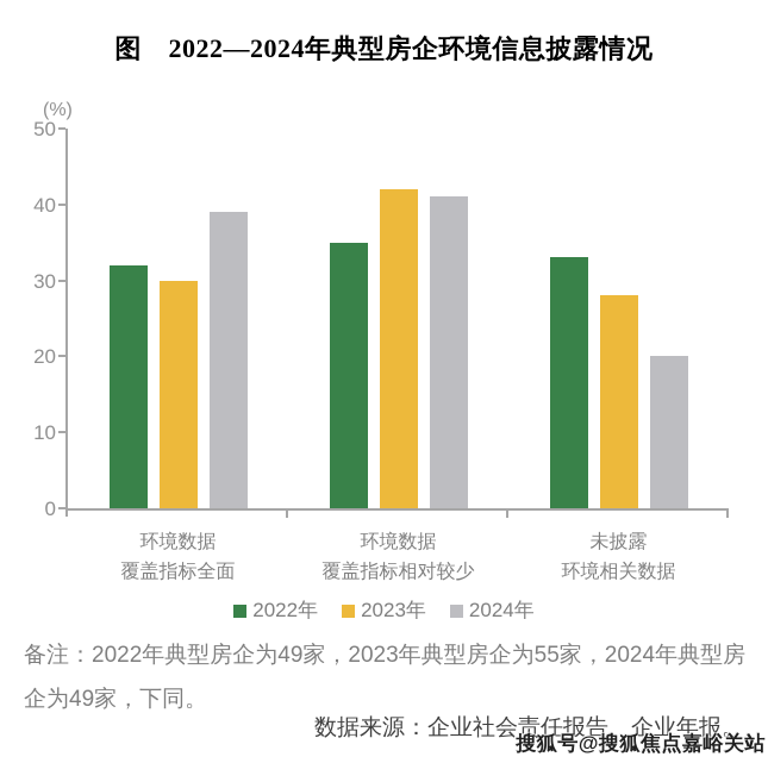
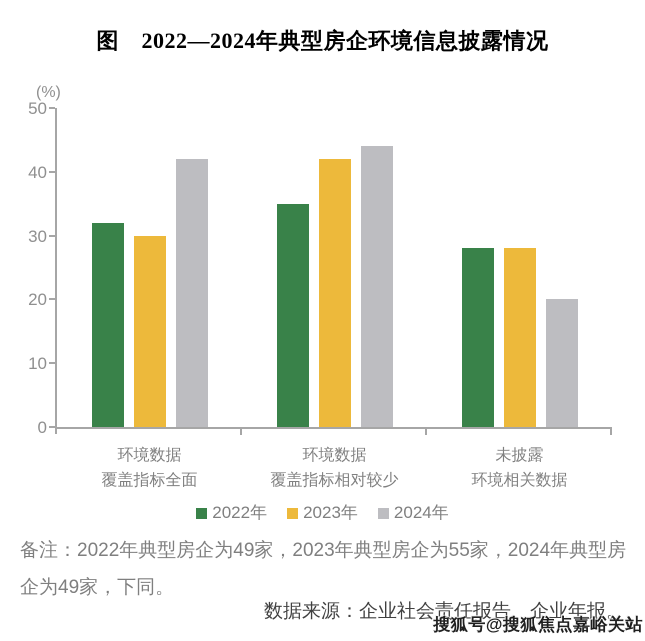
2024年/环境数据 覆盖指标全面: 39 -> 42
2024年/环境数据 覆盖指标相对较少: 41 -> 44
2022年/未披露 环境相关数据: 33 -> 28
